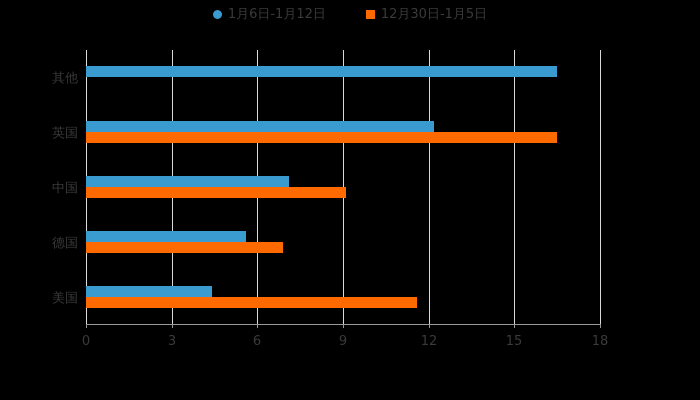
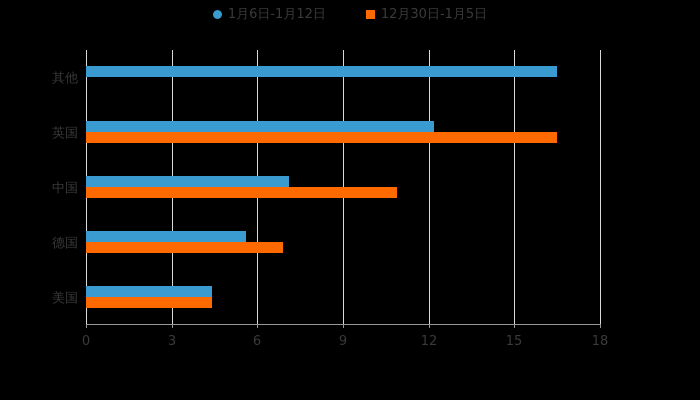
12月30日-1月5日/中国: 9.1 -> 10.9
12月30日-1月5日/美国: 11.6 -> 4.4
